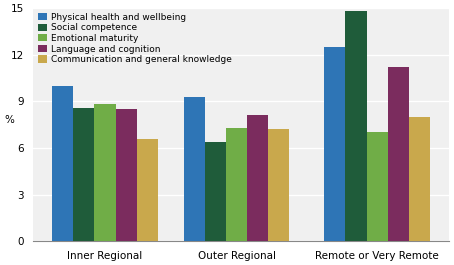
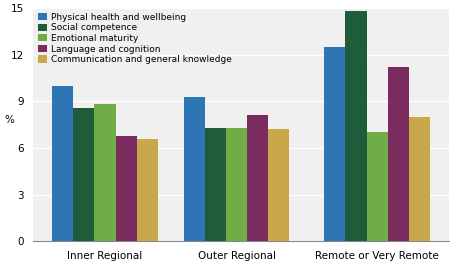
Language and cognition/Inner Regional: 8.5 -> 6.8
Social competence/Outer Regional: 6.4 -> 7.3
